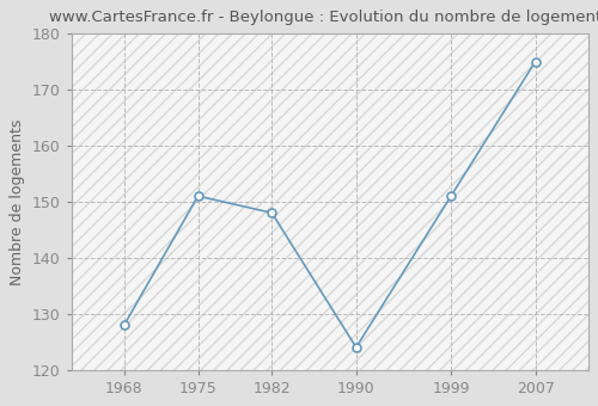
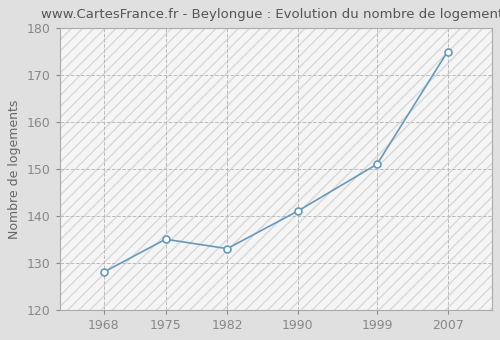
1975: 151 -> 135
1982: 148 -> 133
1990: 124 -> 141
